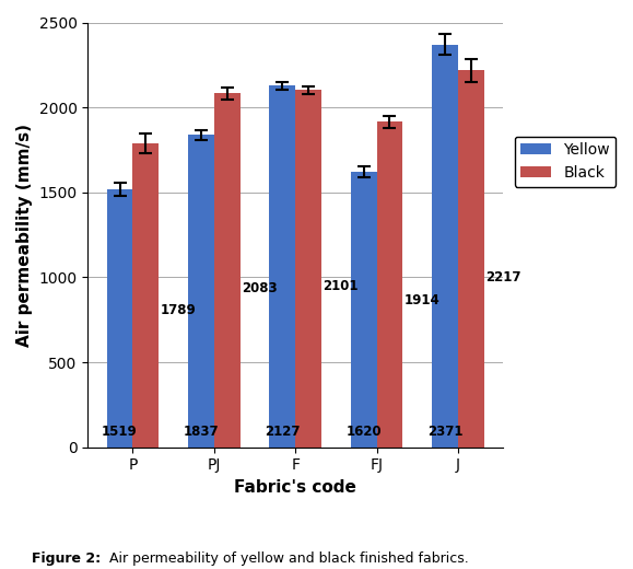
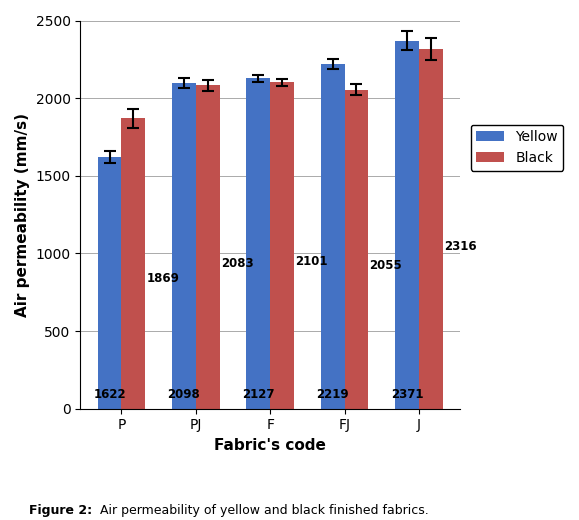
Yellow/P: 1519 -> 1622
Black/P: 1789 -> 1869
Yellow/PJ: 1837 -> 2098
Yellow/FJ: 1620 -> 2219
Black/FJ: 1914 -> 2055
Black/J: 2217 -> 2316
